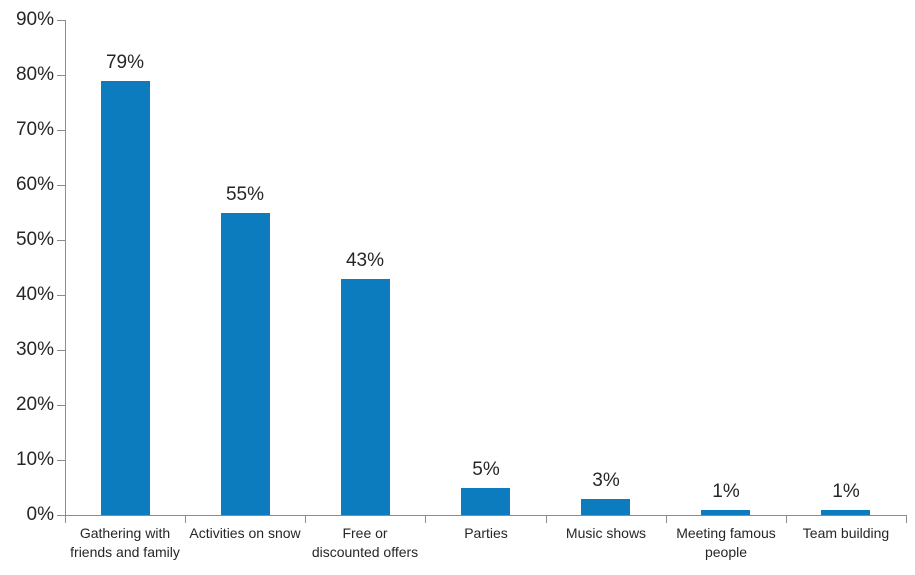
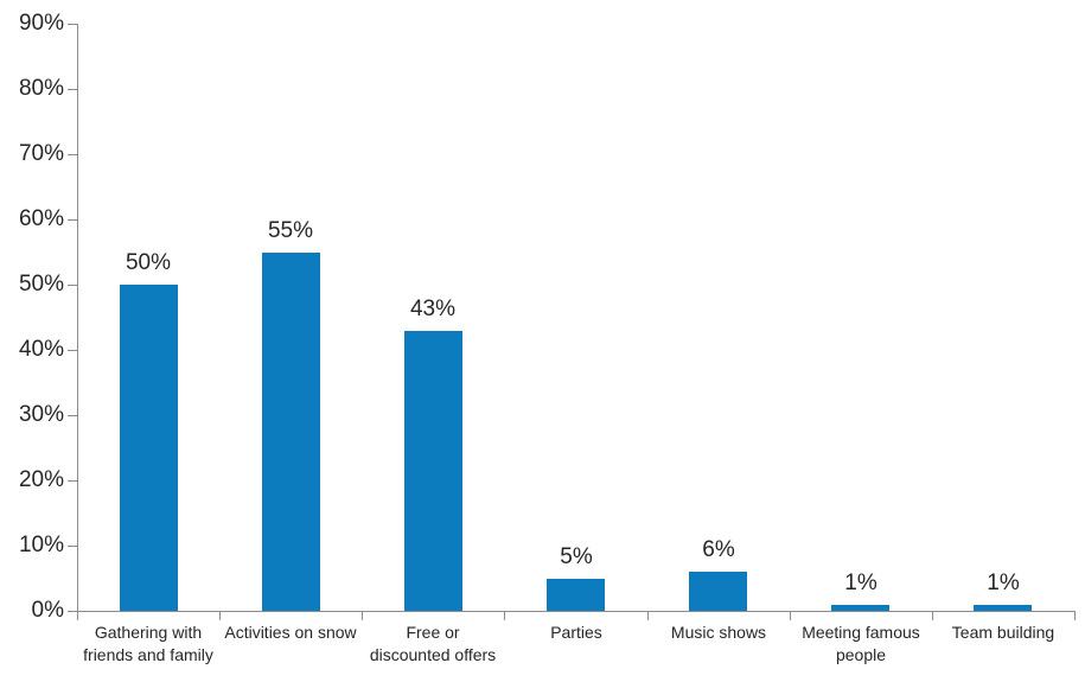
Gathering with friends and family: 79% -> 50%
Music shows: 3% -> 6%
